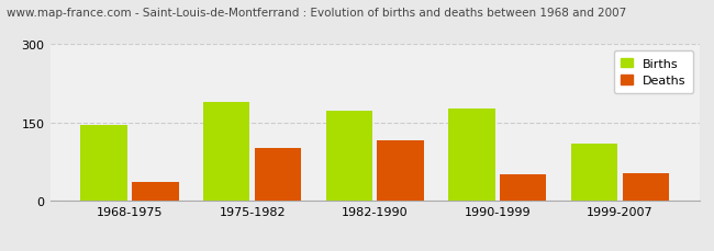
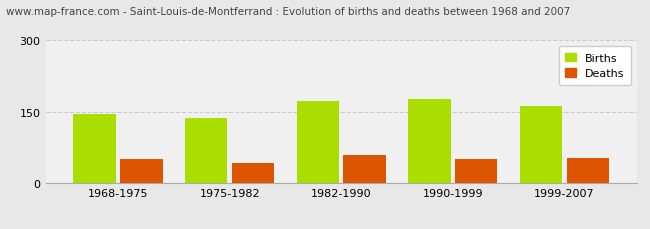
Deaths/1968-1975: 35 -> 50
Births/1975-1982: 190 -> 137
Deaths/1975-1982: 100 -> 42
Deaths/1982-1990: 115 -> 58
Births/1999-2007: 110 -> 163
